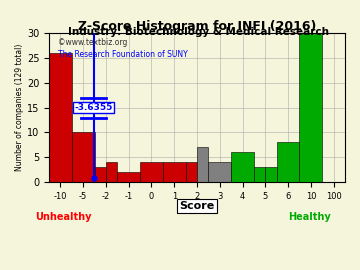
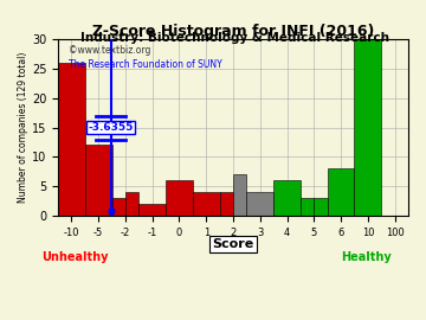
-5: 10 -> 12
0: 4 -> 6
